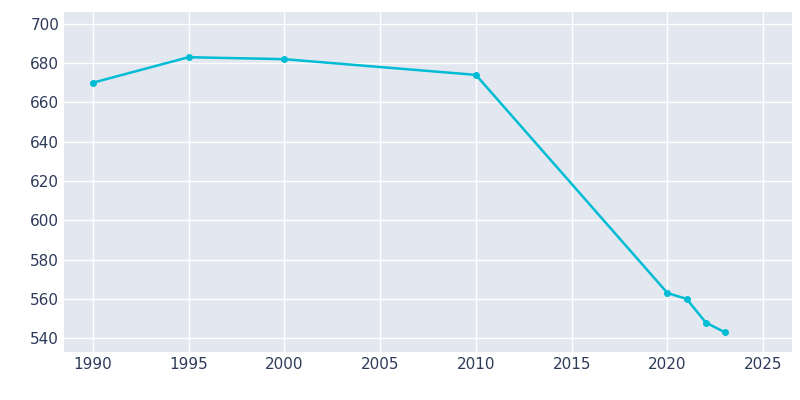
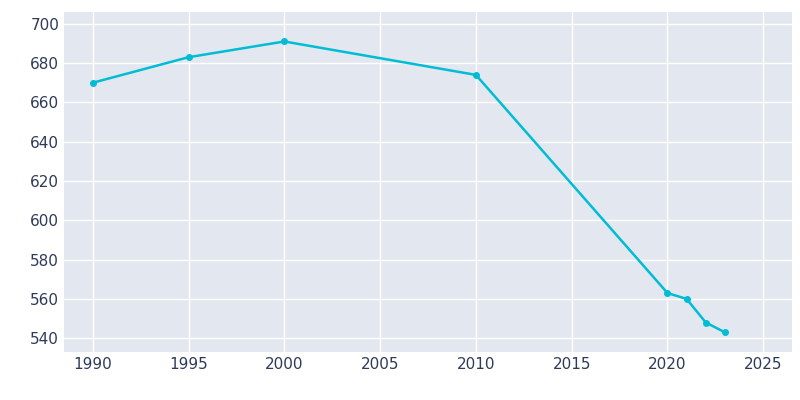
2000: 682 -> 691
